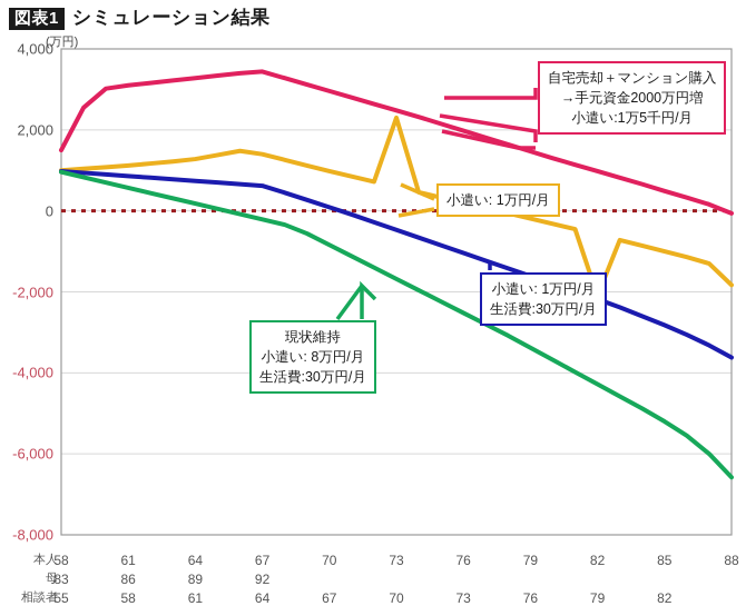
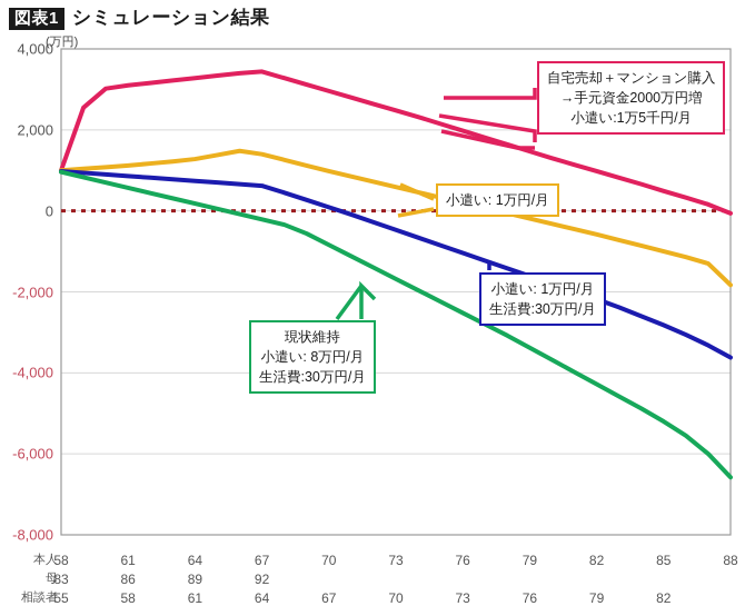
自宅売却＋マンション購入/58: 1500 -> 1000
小遣い: 1万円/月/73: 2300 -> 600
小遣い: 1万円/月/82: -2100 -> -600
